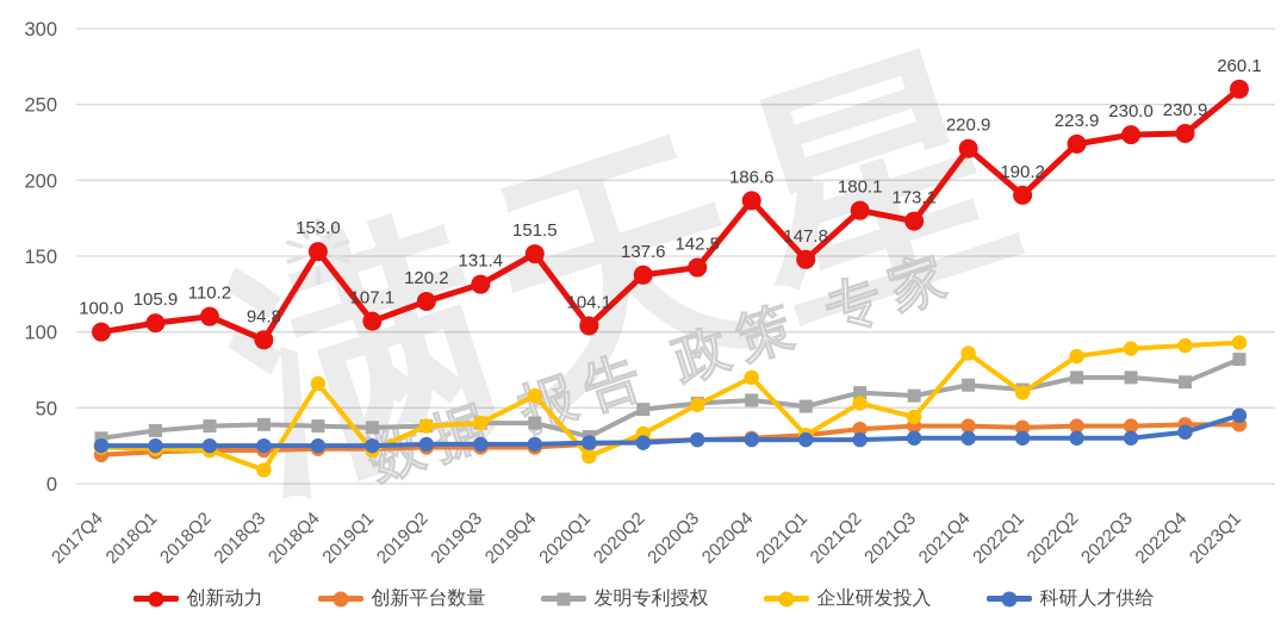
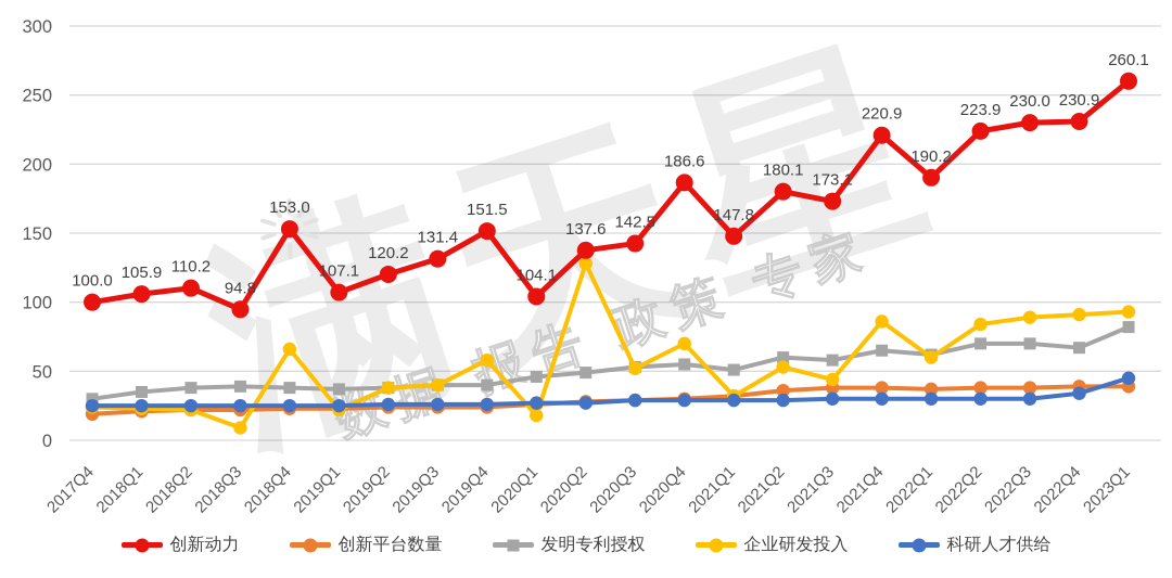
发明专利授权/2020Q1: 31 -> 46
企业研发投入/2020Q2: 33 -> 128
